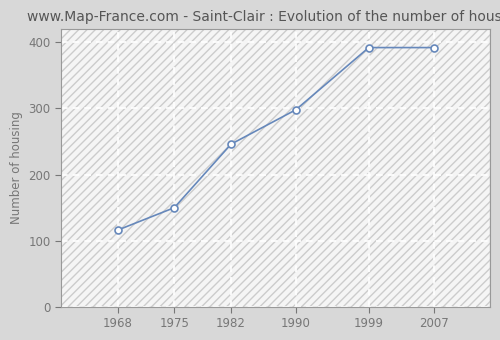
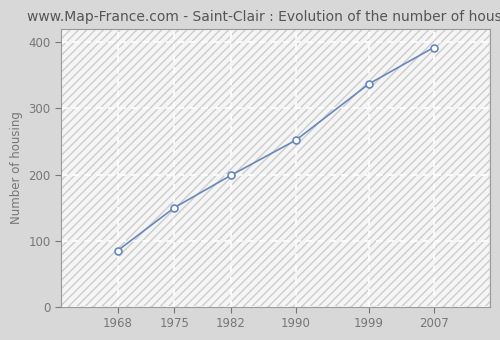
1968: 116 -> 85
1982: 246 -> 199
1990: 298 -> 252
1999: 392 -> 337
